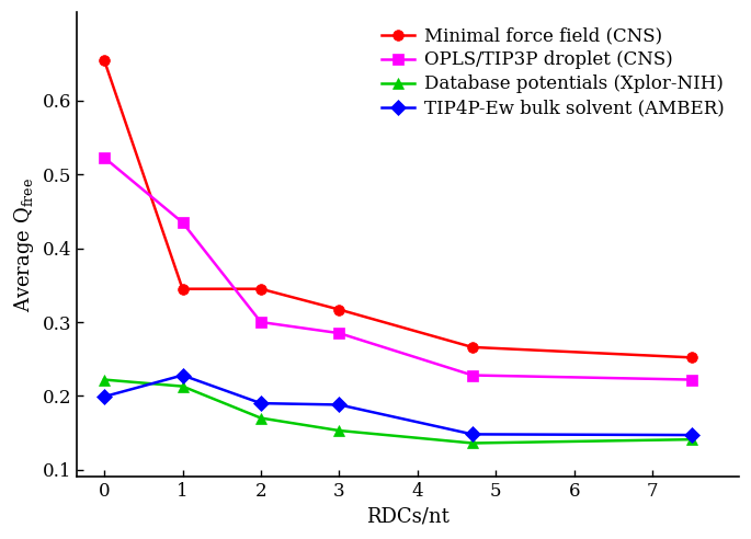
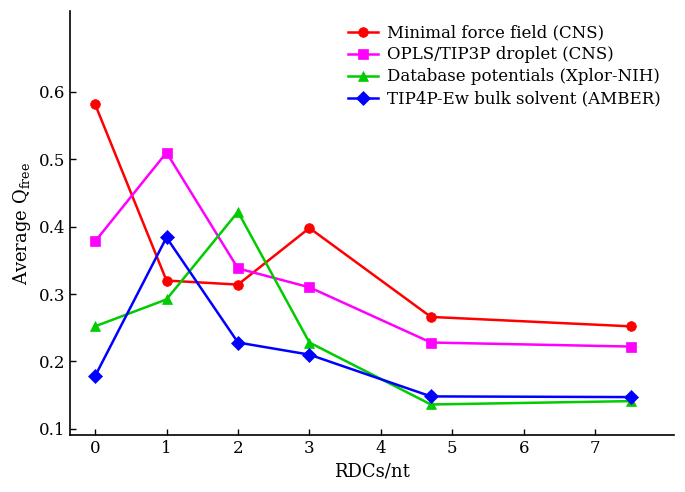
Minimal force field (CNS)/0: 0.655 -> 0.582
OPLS/TIP3P droplet (CNS)/0: 0.523 -> 0.378
Database potentials (Xplor-NIH)/0: 0.222 -> 0.252
TIP4P-Ew bulk solvent (AMBER)/0: 0.199 -> 0.178
Minimal force field (CNS)/1: 0.345 -> 0.320
OPLS/TIP3P droplet (CNS)/1: 0.435 -> 0.510
Database potentials (Xplor-NIH)/1: 0.213 -> 0.292
TIP4P-Ew bulk solvent (AMBER)/1: 0.228 -> 0.384
Minimal force field (CNS)/2: 0.345 -> 0.314
OPLS/TIP3P droplet (CNS)/2: 0.300 -> 0.338
Database potentials (Xplor-NIH)/2: 0.170 -> 0.422
TIP4P-Ew bulk solvent (AMBER)/2: 0.190 -> 0.228
Minimal force field (CNS)/3: 0.317 -> 0.398
OPLS/TIP3P droplet (CNS)/3: 0.285 -> 0.310
Database potentials (Xplor-NIH)/3: 0.153 -> 0.228
TIP4P-Ew bulk solvent (AMBER)/3: 0.188 -> 0.210
